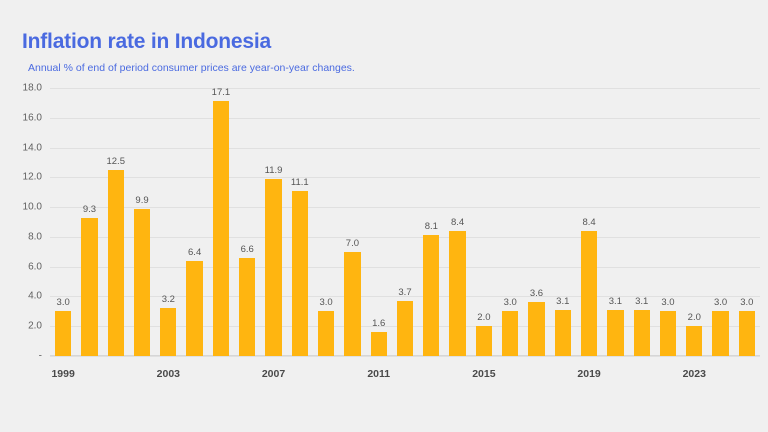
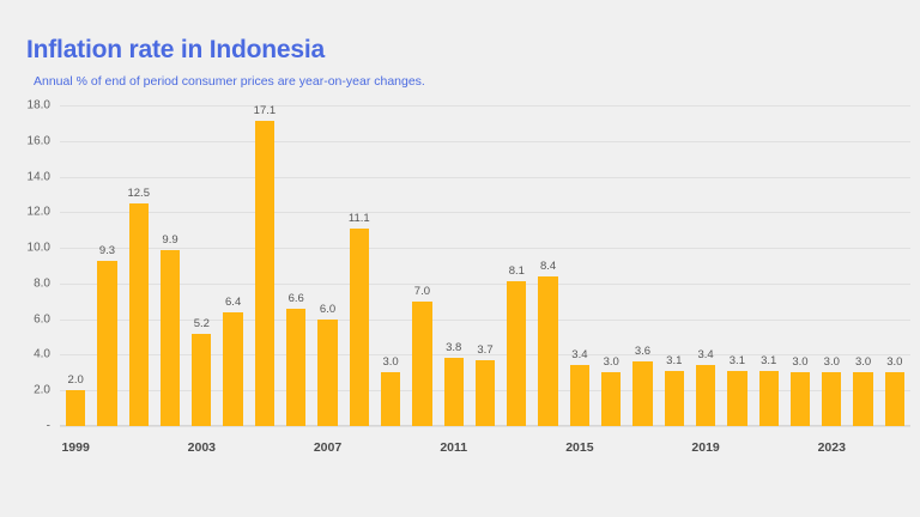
1999: 3.0 -> 2.0
2003: 3.2 -> 5.2
2007: 11.9 -> 6.0
2011: 1.6 -> 3.8
2015: 2.0 -> 3.4
2019: 8.4 -> 3.4
2023: 2.0 -> 3.0
